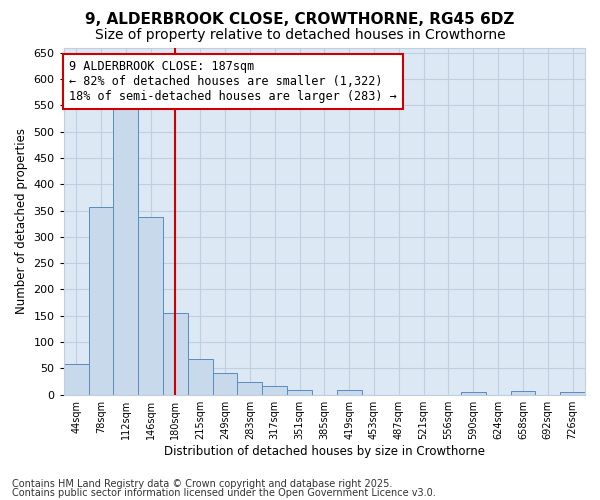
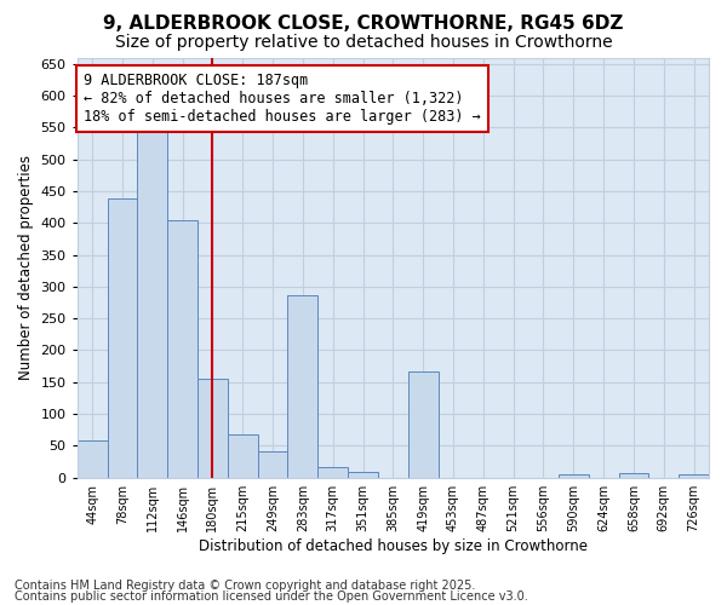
78sqm: 356 -> 438
146sqm: 338 -> 404
283sqm: 24 -> 286
419sqm: 8 -> 166
